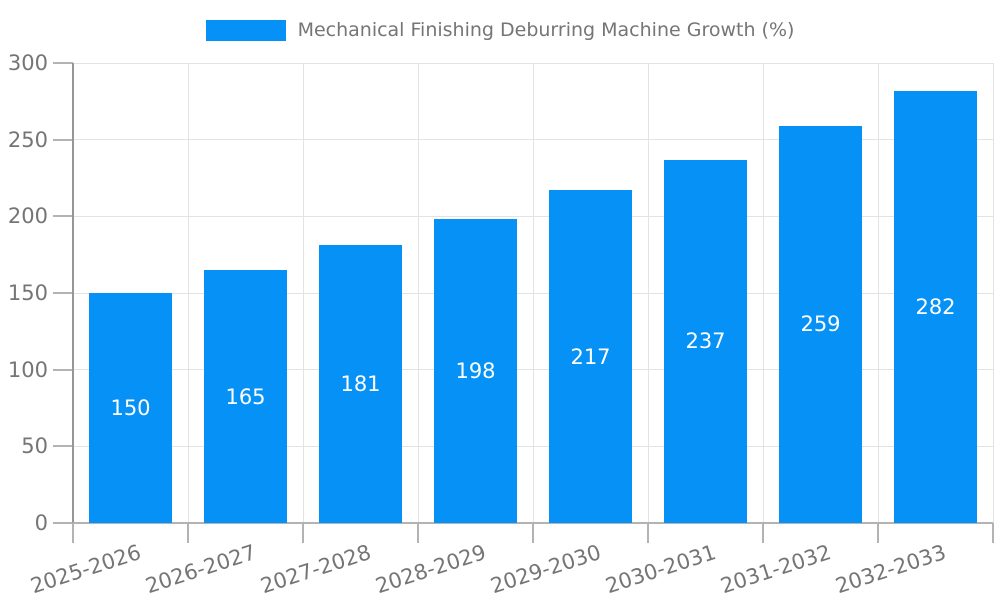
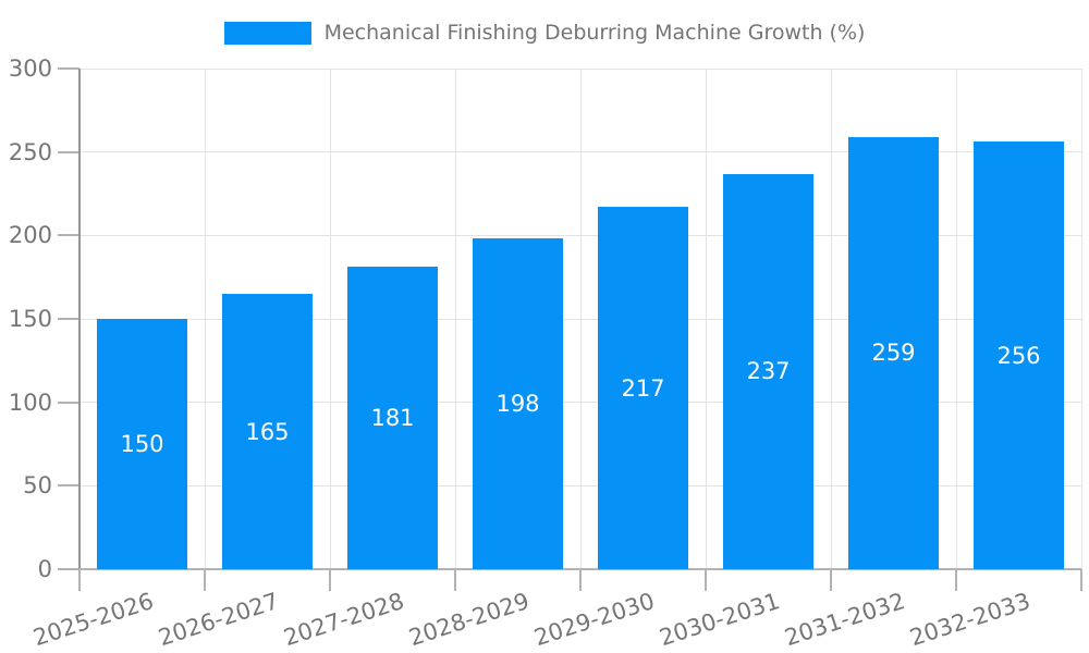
2032-2033: 282 -> 256
